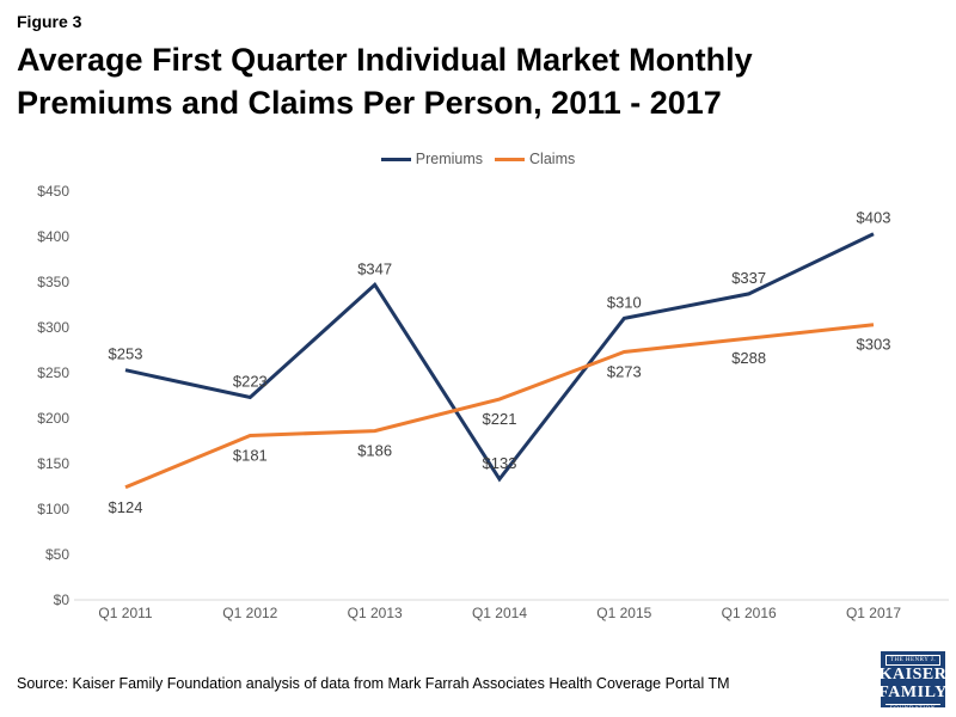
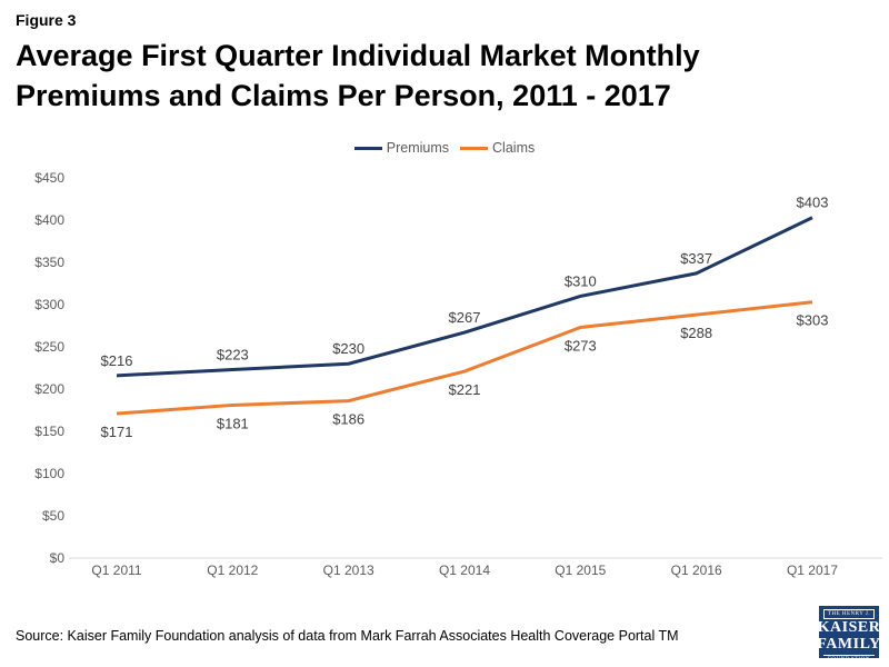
Premiums/Q1 2011: $253 -> $216
Claims/Q1 2011: $124 -> $171
Premiums/Q1 2013: $347 -> $230
Premiums/Q1 2014: $133 -> $267
